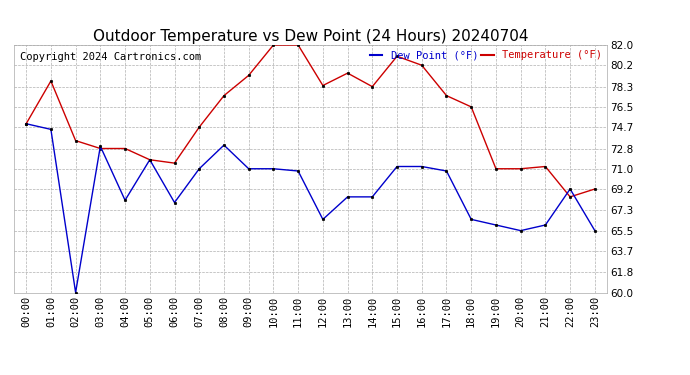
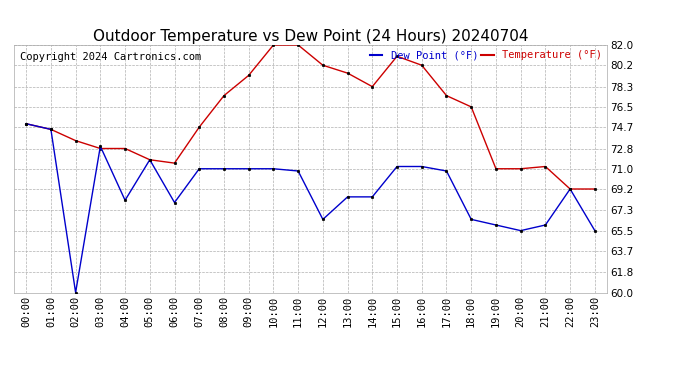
Temperature (°F)/01:00: 78.8 -> 74.5
Dew Point (°F)/08:00: 73.1 -> 71.0
Temperature (°F)/12:00: 78.4 -> 80.2
Temperature (°F)/22:00: 68.5 -> 69.2
